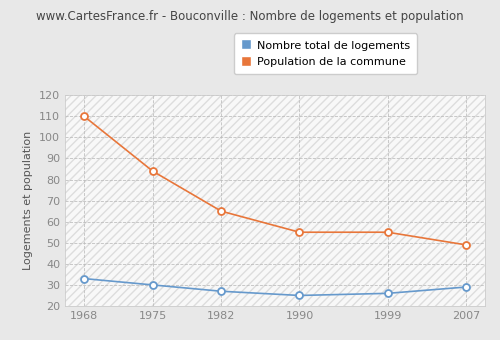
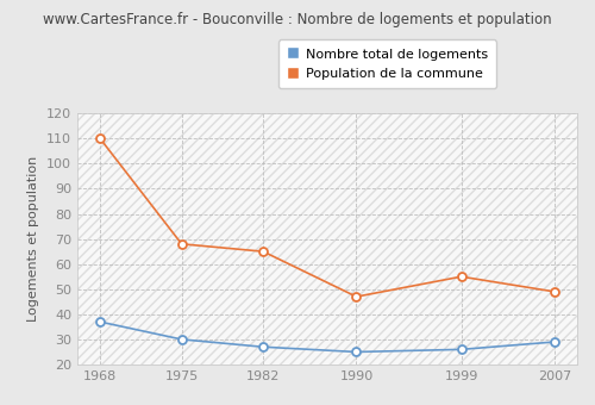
Nombre total de logements/1968: 33 -> 37
Population de la commune/1975: 84 -> 68
Population de la commune/1990: 55 -> 47
